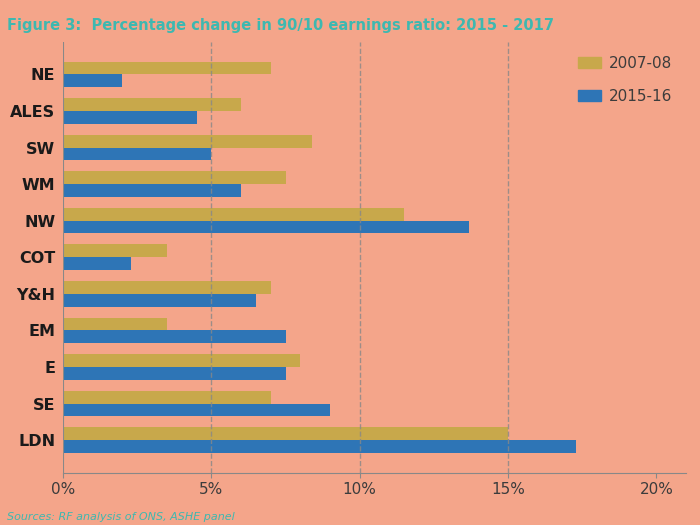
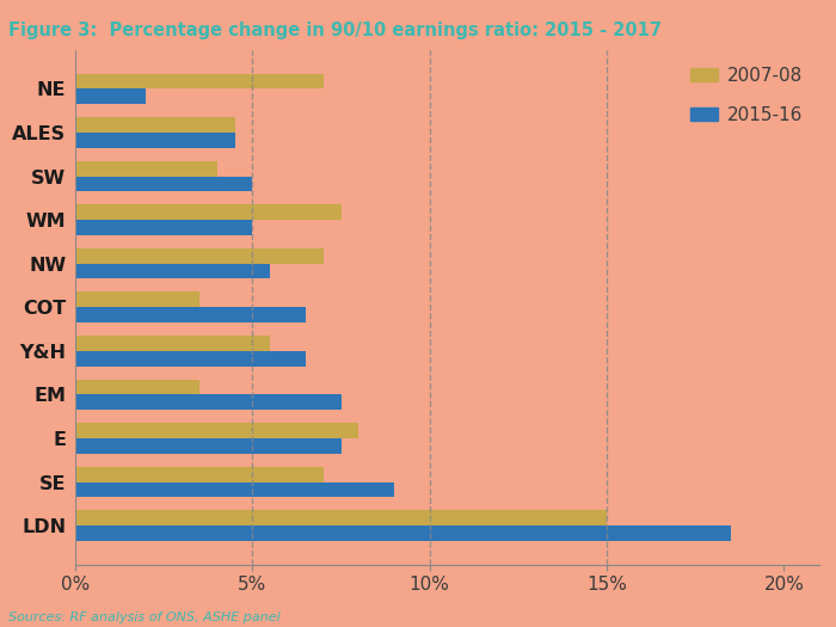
2007-08/ALES: 6.0% -> 4.5%
2007-08/SW: 8.4% -> 4.0%
2015-16/WM: 6.0% -> 5.0%
2007-08/NW: 11.5% -> 7.0%
2015-16/NW: 13.7% -> 5.5%
2015-16/COT: 2.3% -> 6.5%
2007-08/Y&H: 7.0% -> 5.5%
2015-16/LDN: 17.3% -> 18.5%
